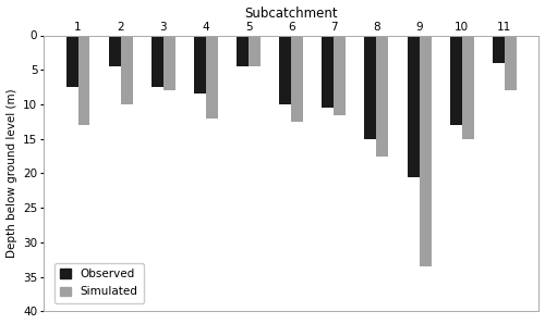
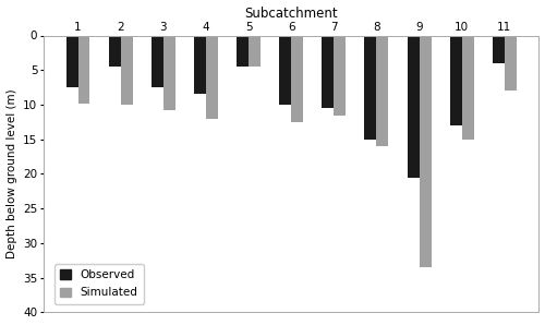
Simulated/1: 13.0 -> 9.8
Simulated/3: 8.0 -> 10.8
Simulated/8: 17.5 -> 16.0
